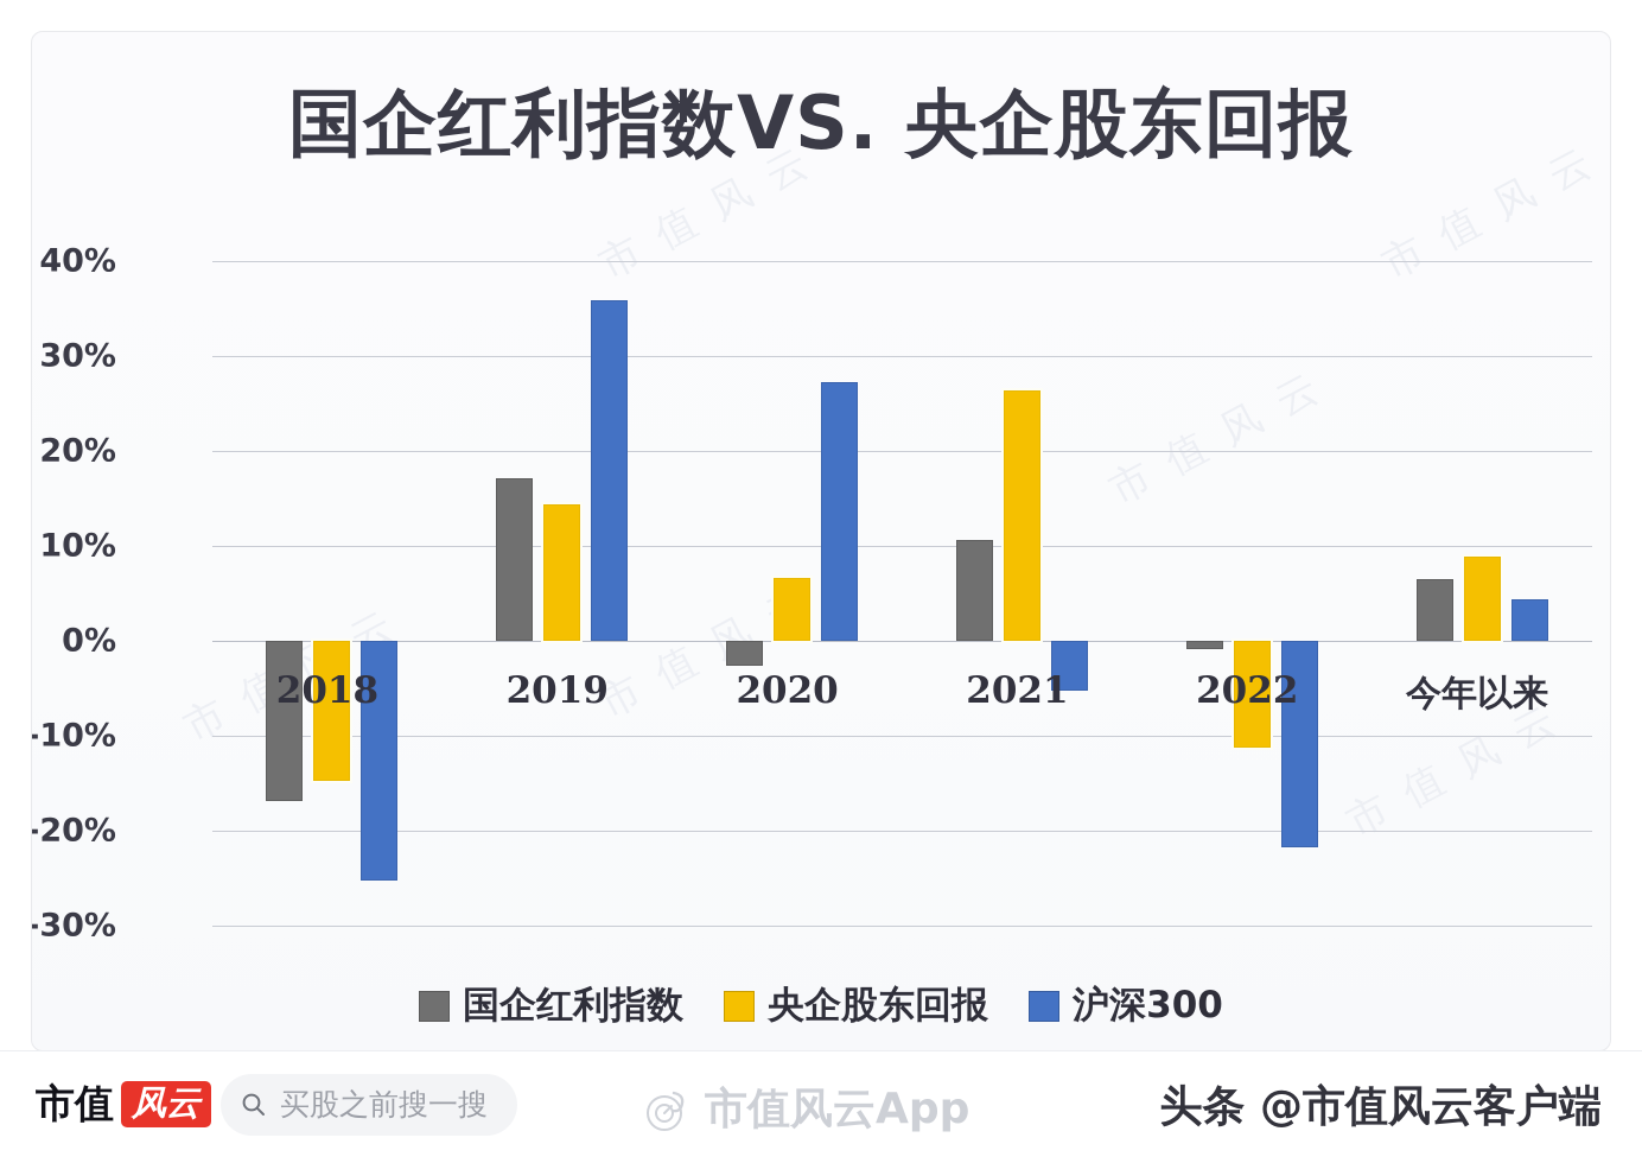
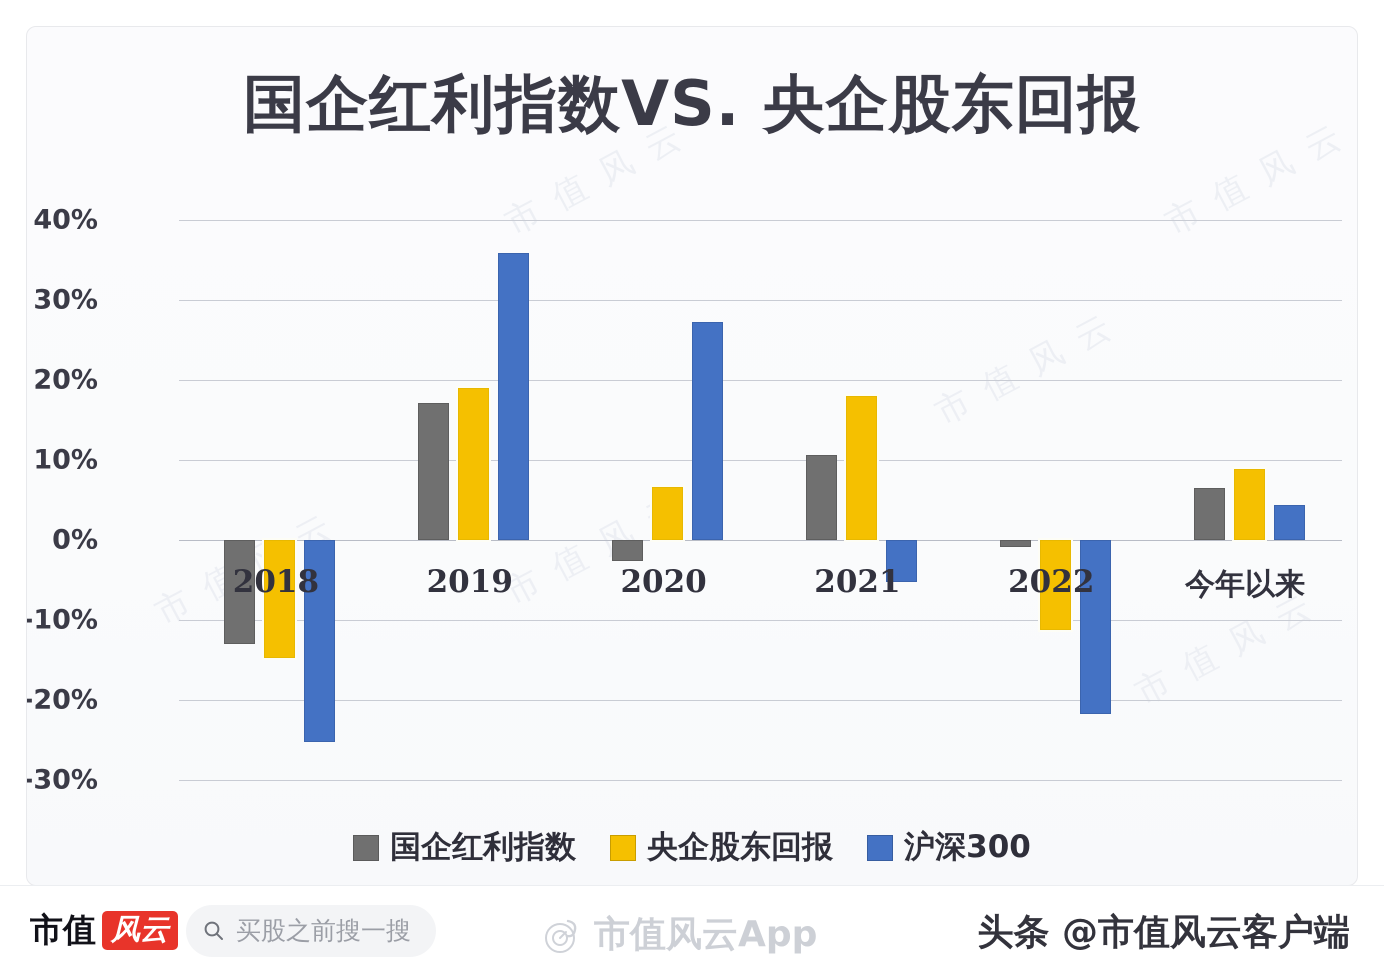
国企红利指数/2018: -17% -> -13%
央企股东回报/2019: 14% -> 19%
央企股东回报/2021: 26% -> 18%
